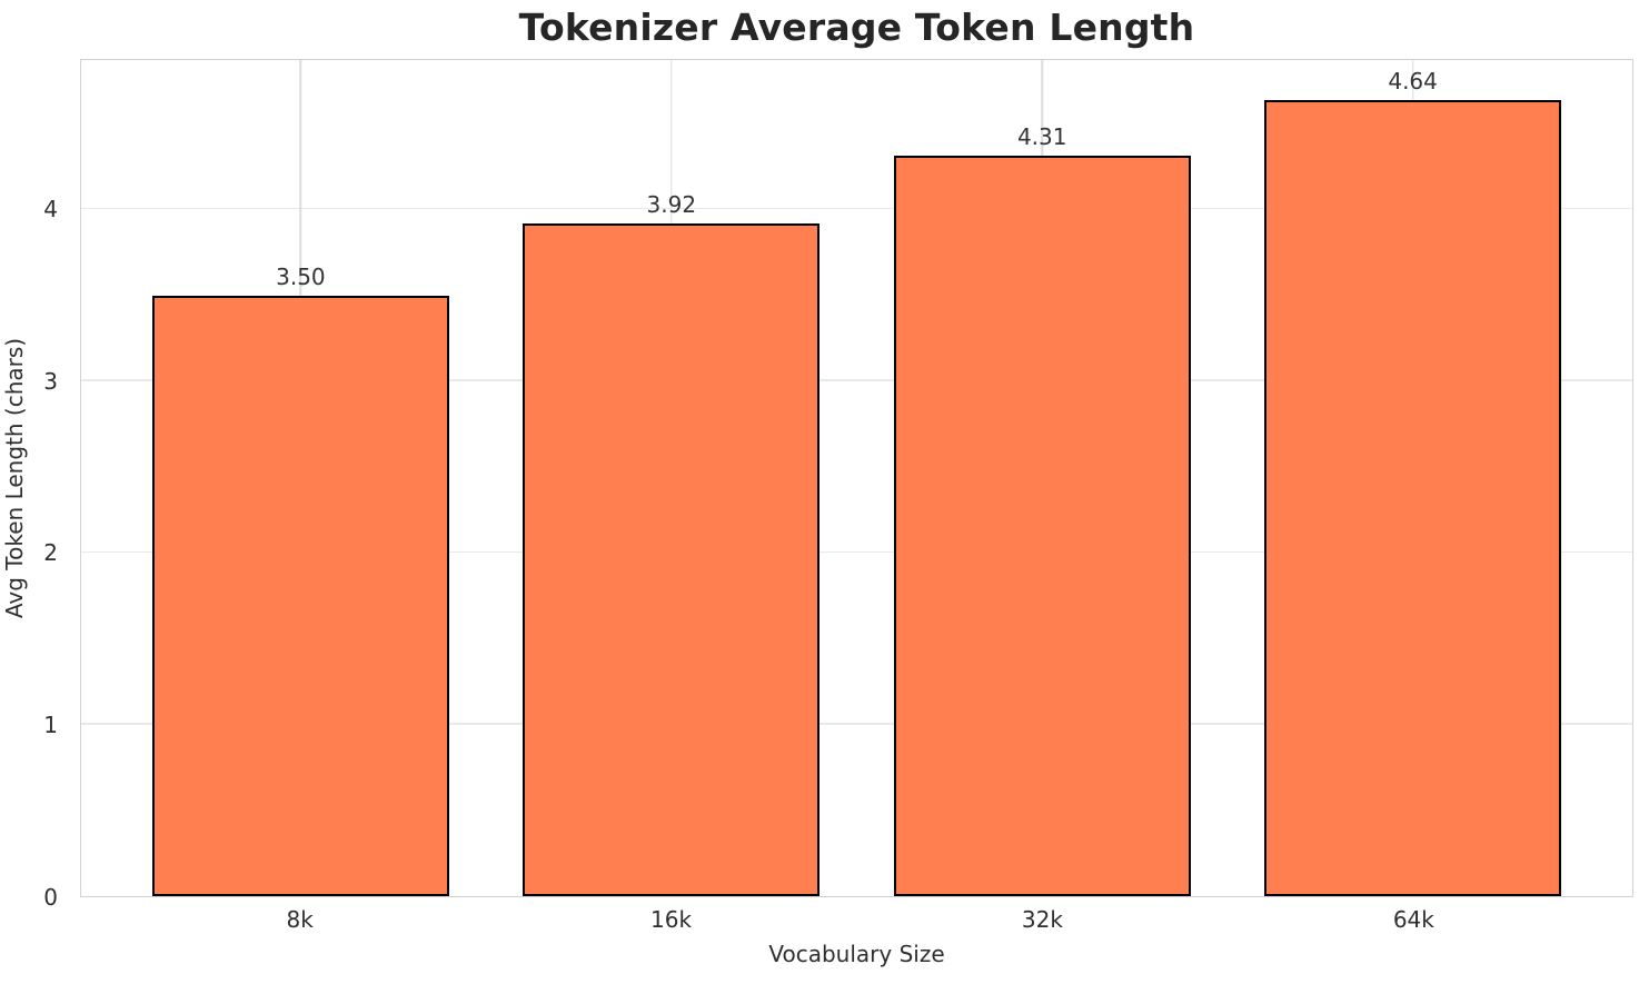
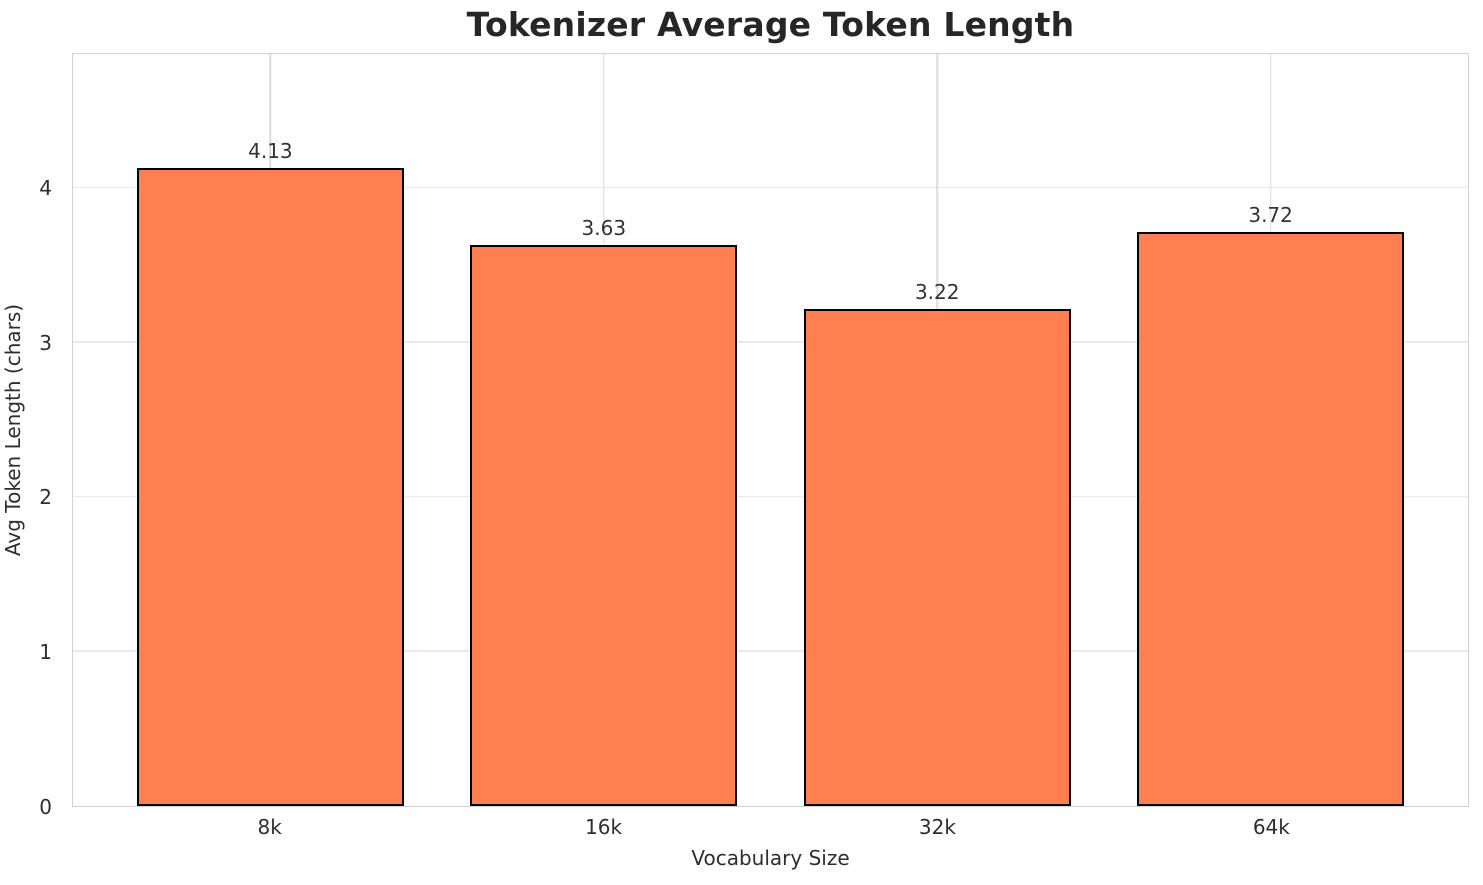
8k: 3.50 -> 4.13
16k: 3.92 -> 3.63
32k: 4.31 -> 3.22
64k: 4.64 -> 3.72
